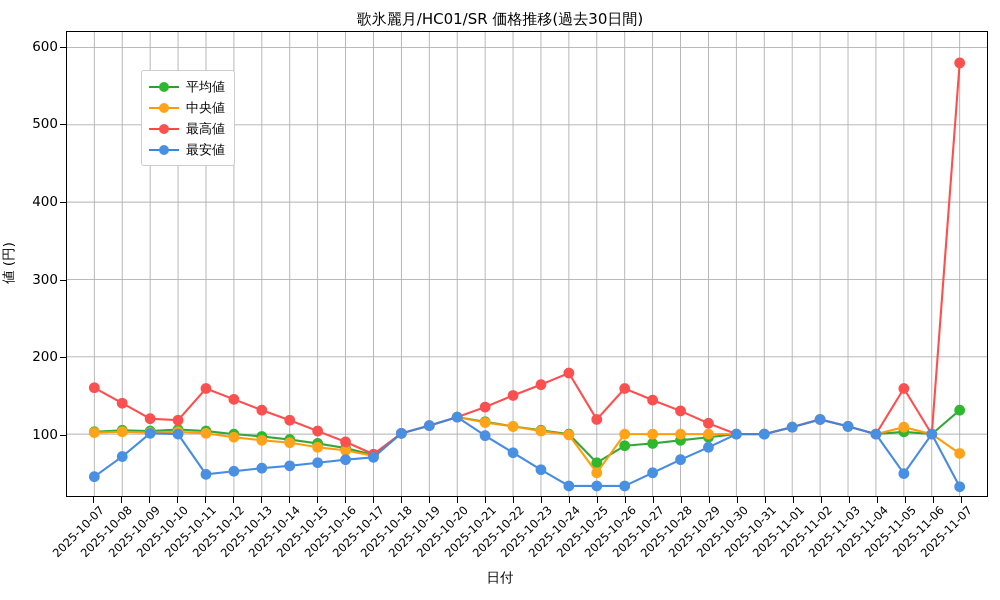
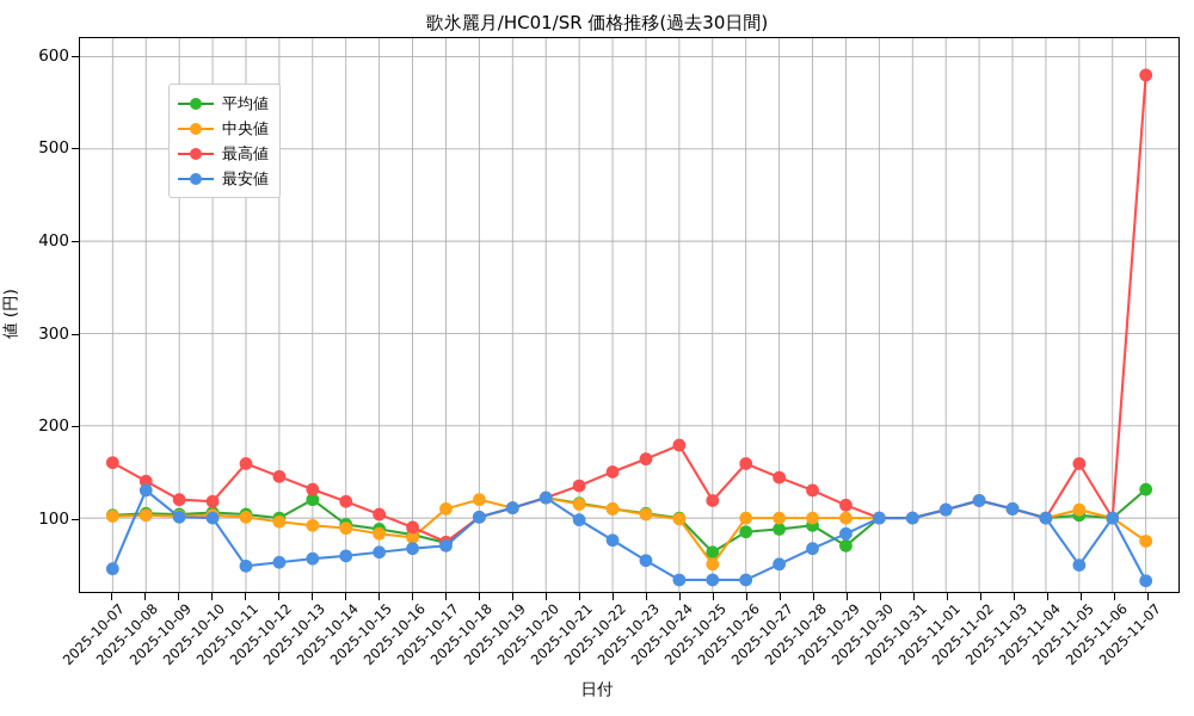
最安値/2025-10-08: 70 -> 130
平均値/2025-10-13: 100 -> 120
中央値/2025-10-17: 70 -> 110
中央値/2025-10-18: 100 -> 120
平均値/2025-10-29: 100 -> 70
